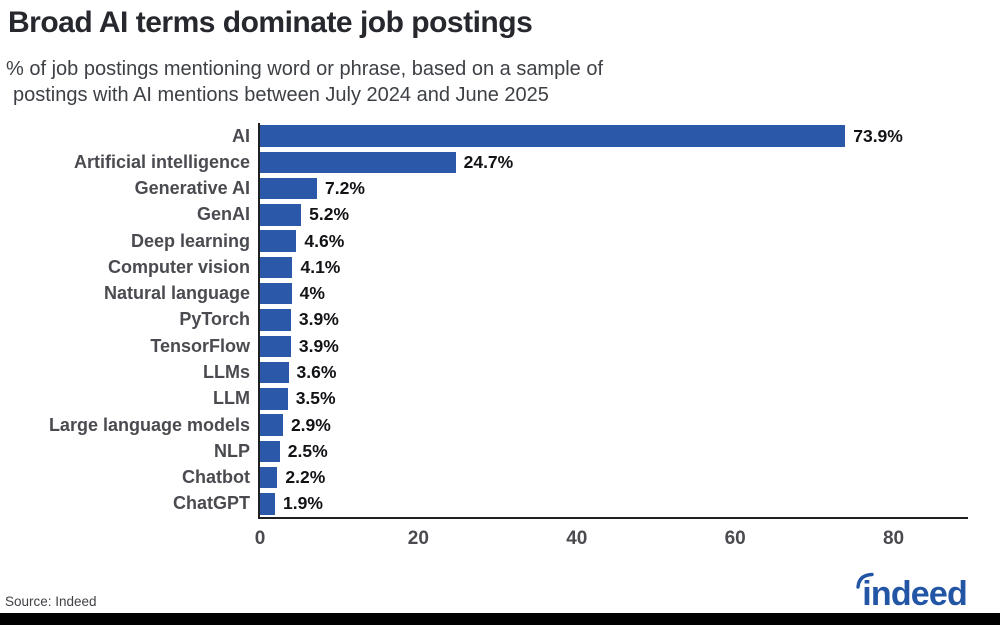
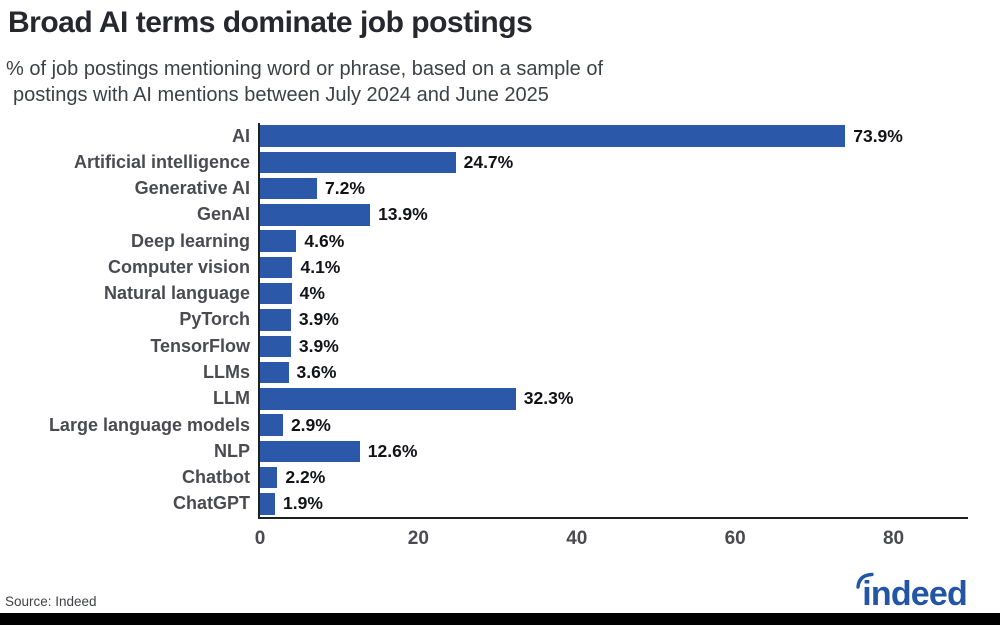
GenAI: 5.2% -> 13.9%
LLM: 3.5% -> 32.3%
NLP: 2.5% -> 12.6%
